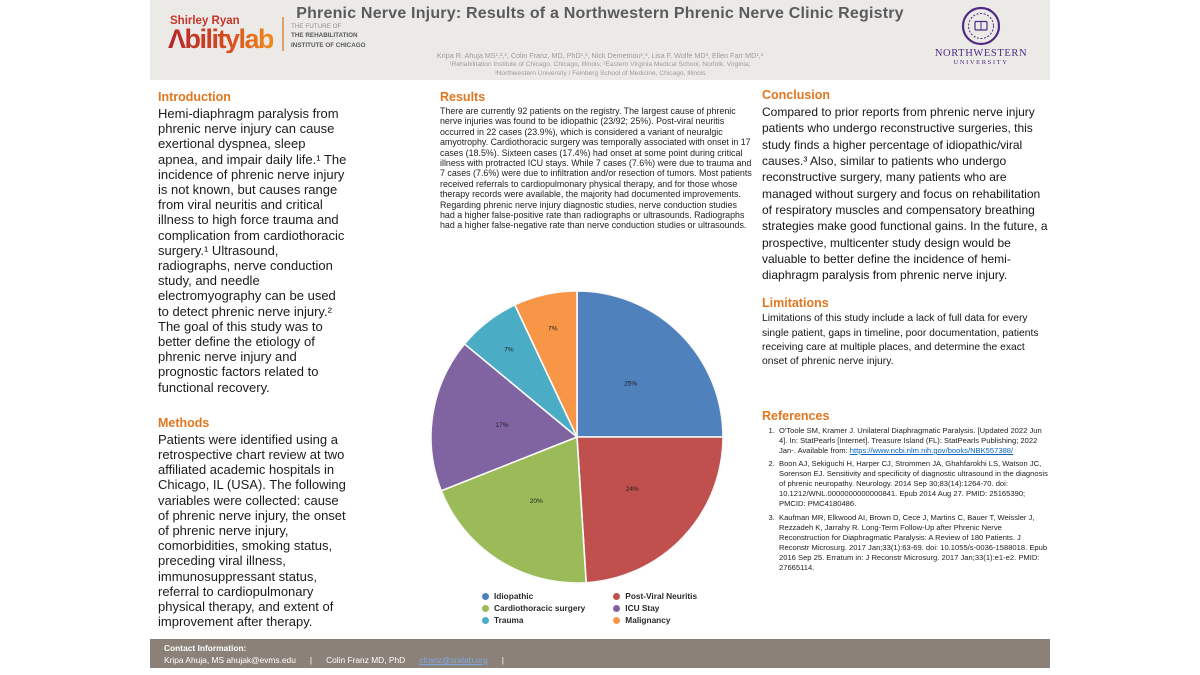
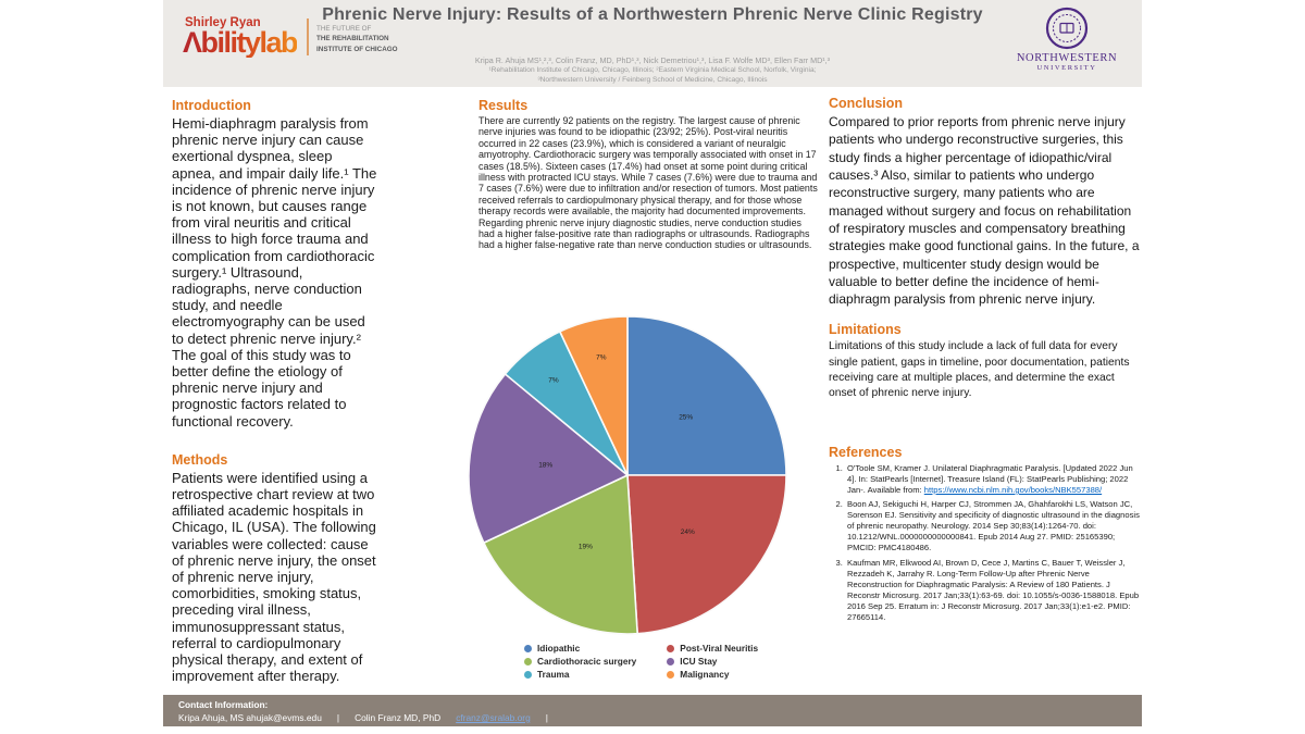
Cardiothoracic surgery: 20% -> 19%
ICU Stay: 17% -> 18%
